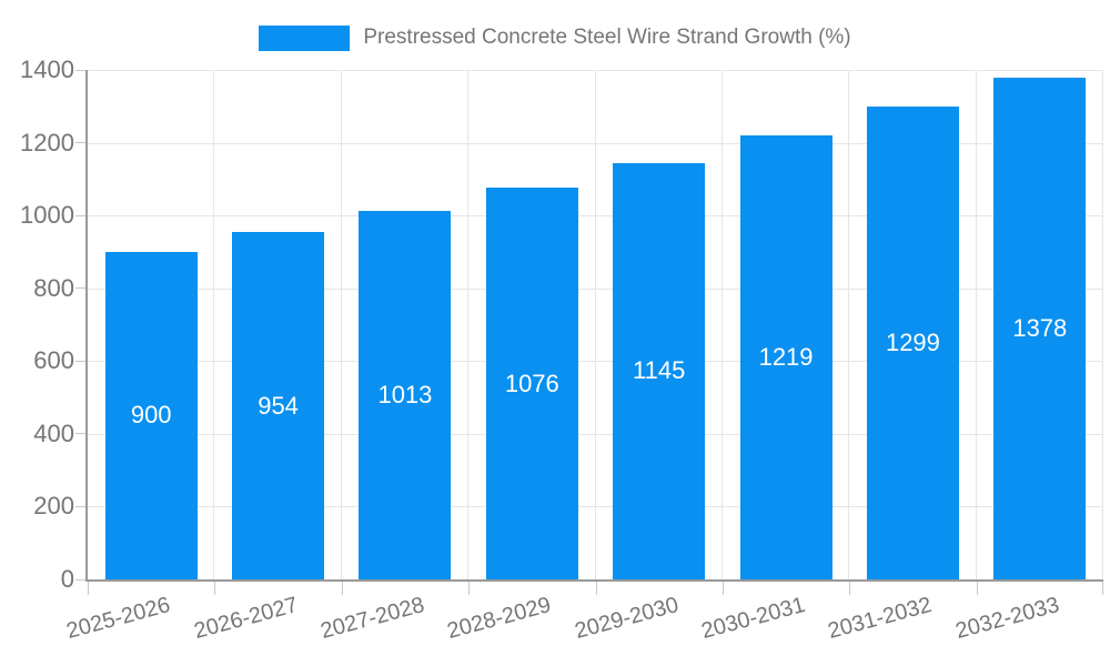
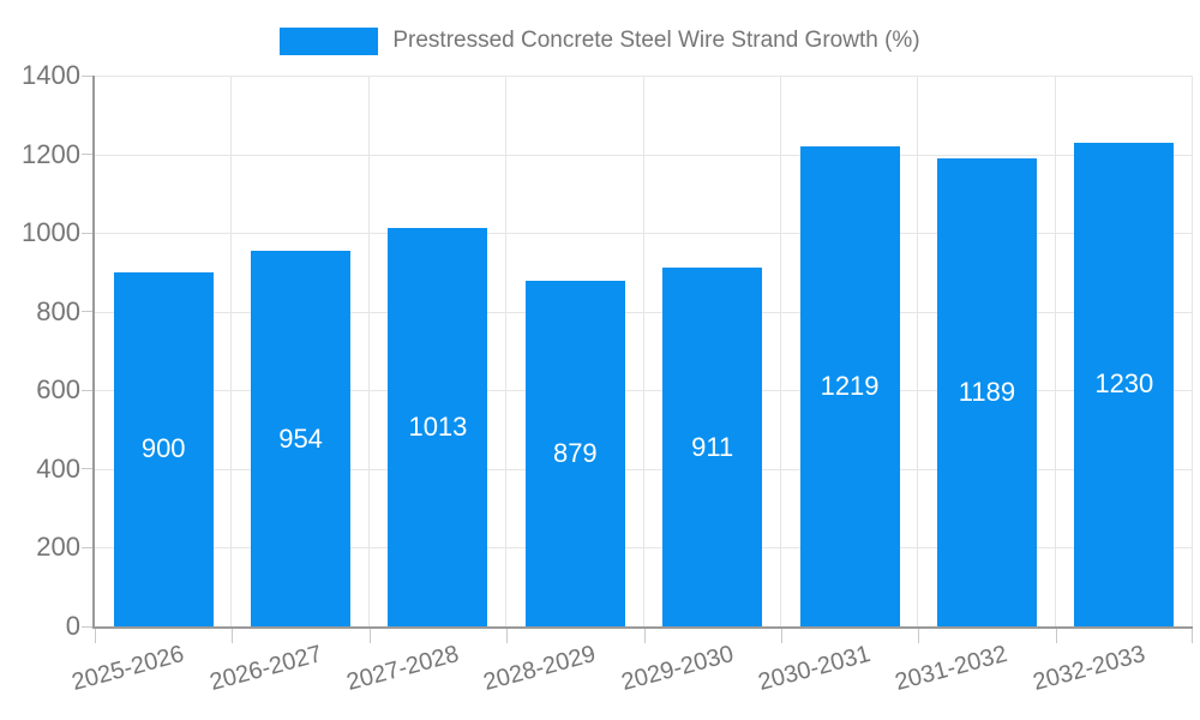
2028-2029: 1076 -> 879
2029-2030: 1145 -> 911
2031-2032: 1299 -> 1189
2032-2033: 1378 -> 1230
